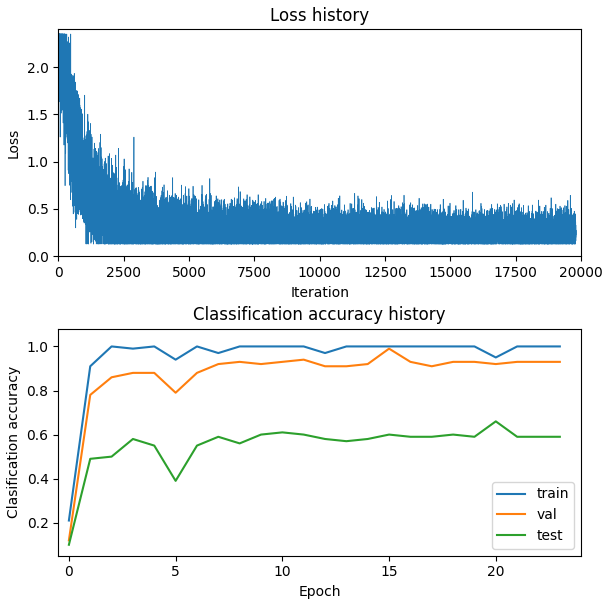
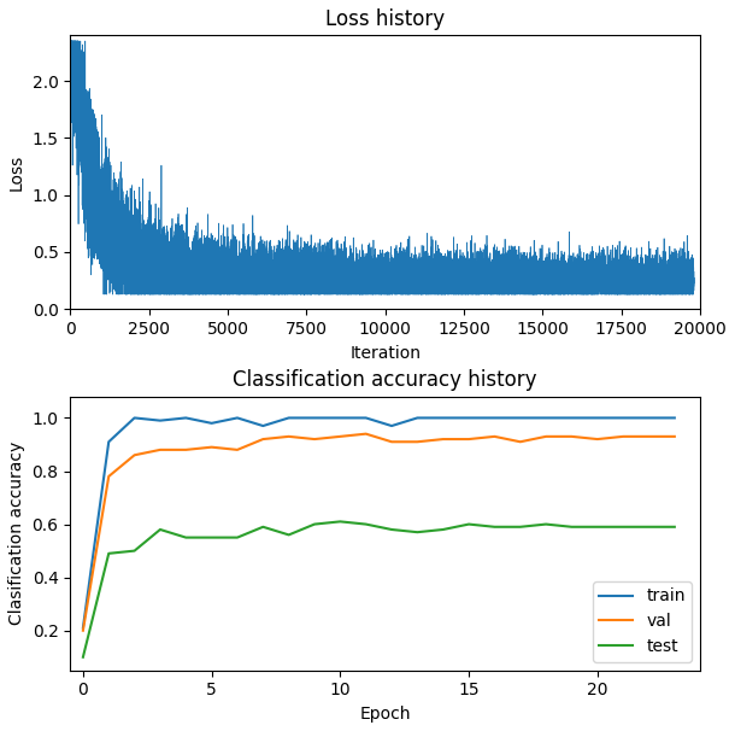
Classification accuracy history/val/0: 0.12 -> 0.20
Classification accuracy history/train/5: 0.94 -> 0.98
Classification accuracy history/val/5: 0.79 -> 0.89
Classification accuracy history/test/5: 0.39 -> 0.55
Classification accuracy history/val/15: 0.99 -> 0.92
Classification accuracy history/train/20: 0.95 -> 1.00
Classification accuracy history/test/20: 0.66 -> 0.59
